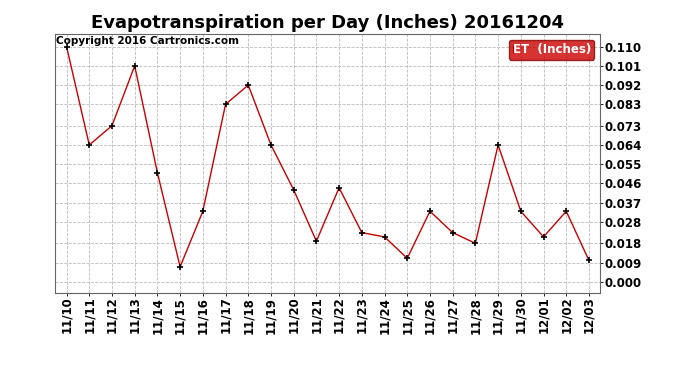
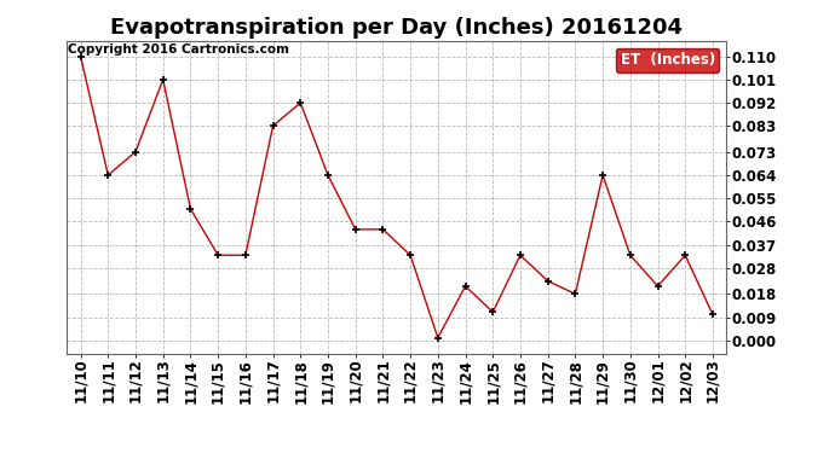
11/15: 0.007 -> 0.033
11/21: 0.019 -> 0.043
11/22: 0.044 -> 0.033
11/23: 0.023 -> 0.001
